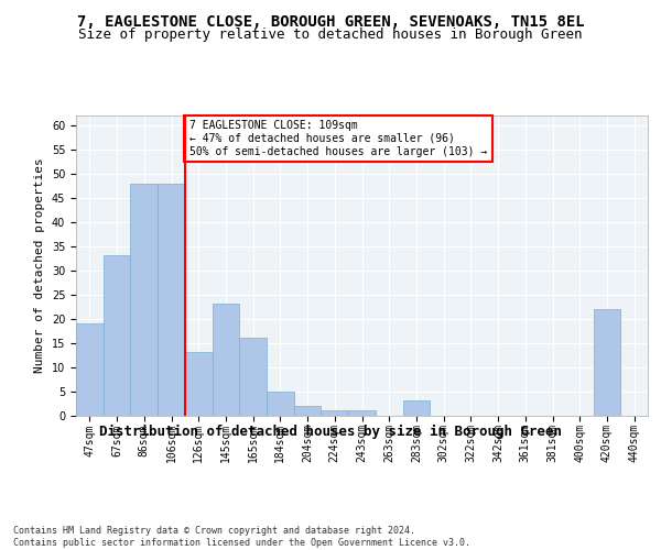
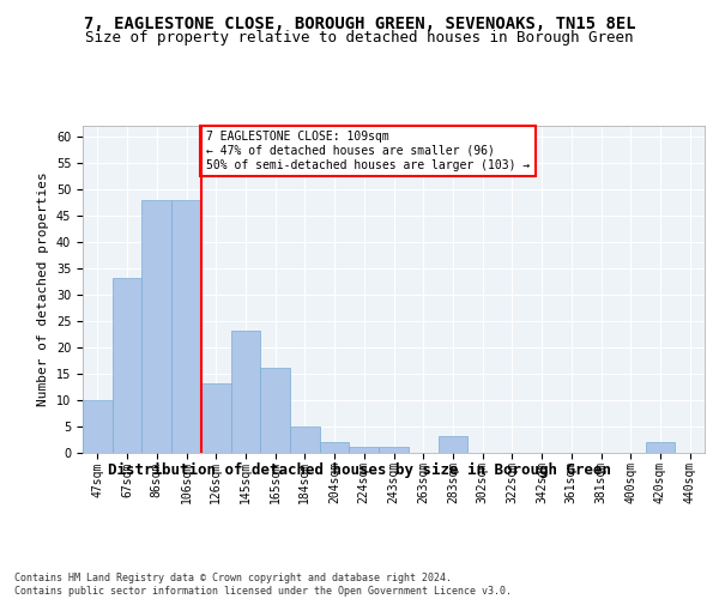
47sqm: 19 -> 10
420sqm: 22 -> 2
